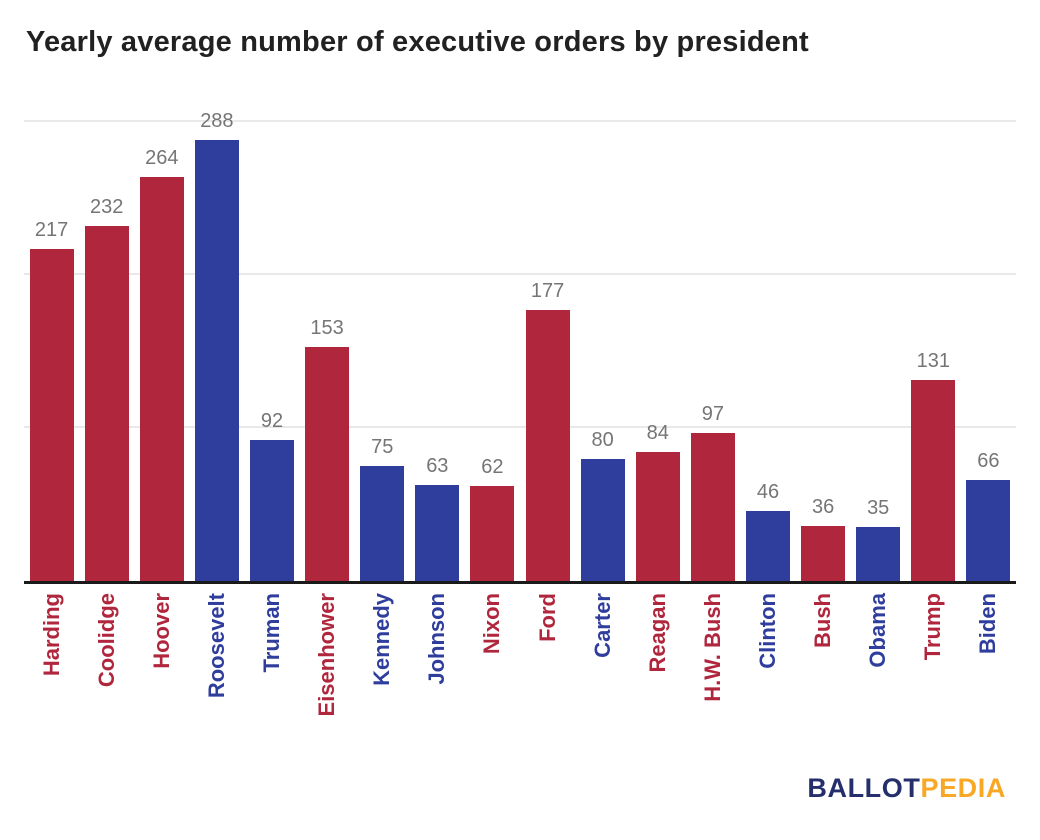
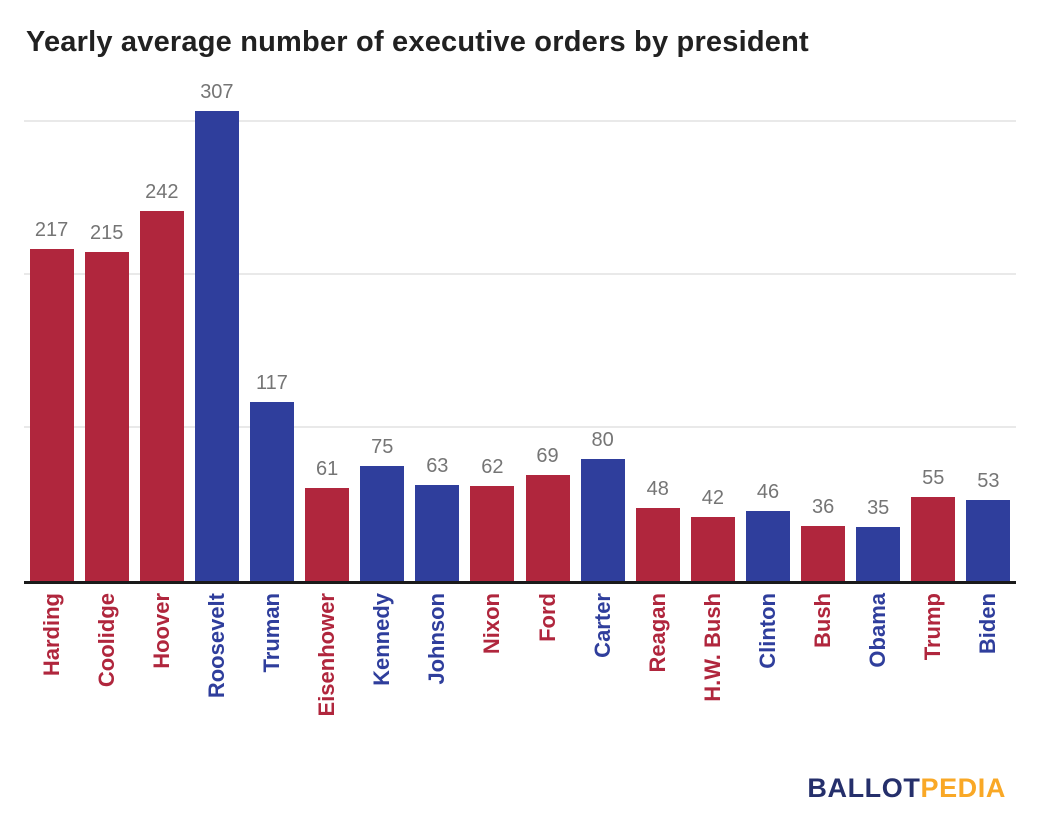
Coolidge: 232 -> 215
Hoover: 264 -> 242
Roosevelt: 288 -> 307
Truman: 92 -> 117
Eisenhower: 153 -> 61
Ford: 177 -> 69
Reagan: 84 -> 48
H.W. Bush: 97 -> 42
Trump: 131 -> 55
Biden: 66 -> 53
